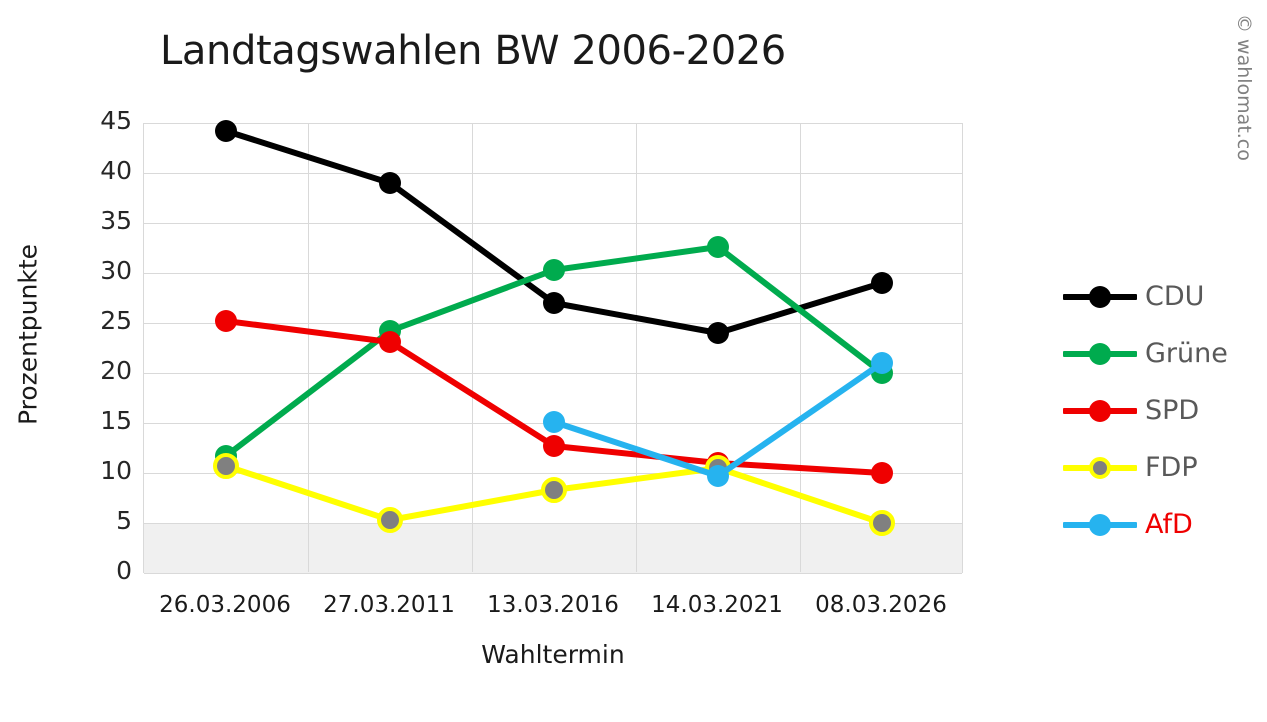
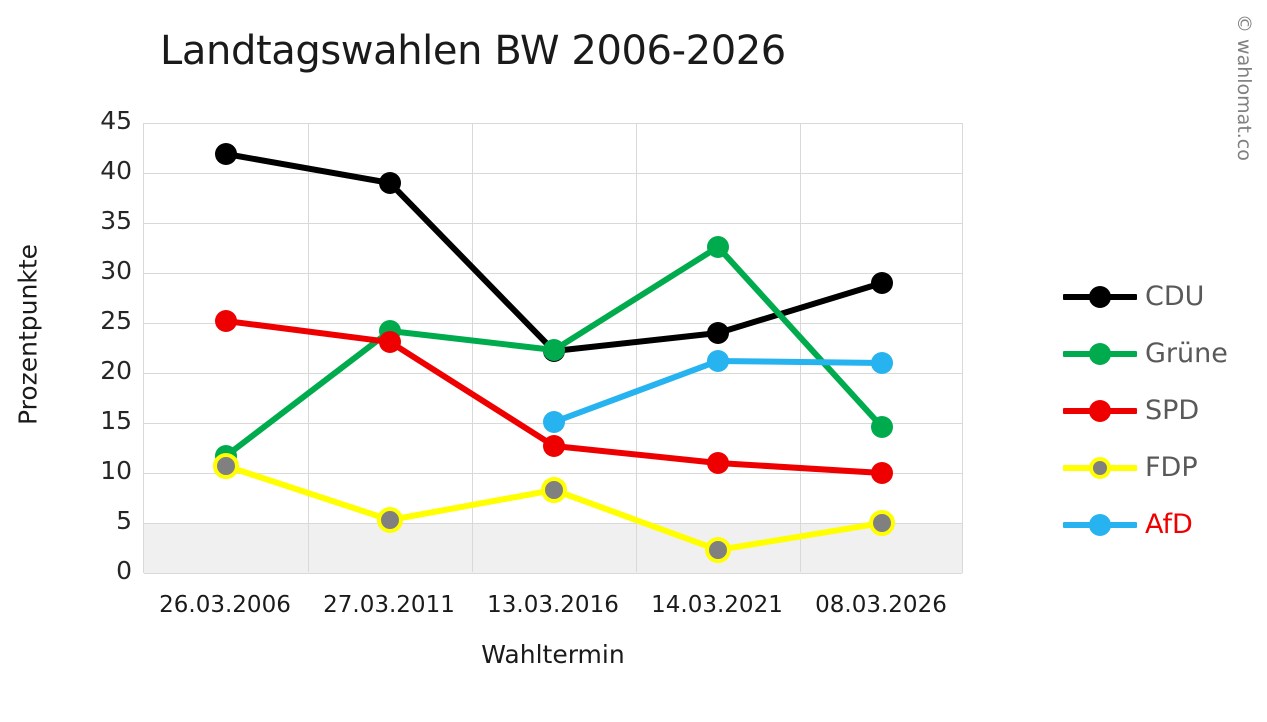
CDU/26.03.2006: 44.2 -> 41.9
CDU/13.03.2016: 27.0 -> 22.2
Grüne/13.03.2016: 30.3 -> 22.3
FDP/14.03.2021: 10.5 -> 2.3
AfD/14.03.2021: 9.7 -> 21.2
Grüne/08.03.2026: 20.0 -> 14.6
